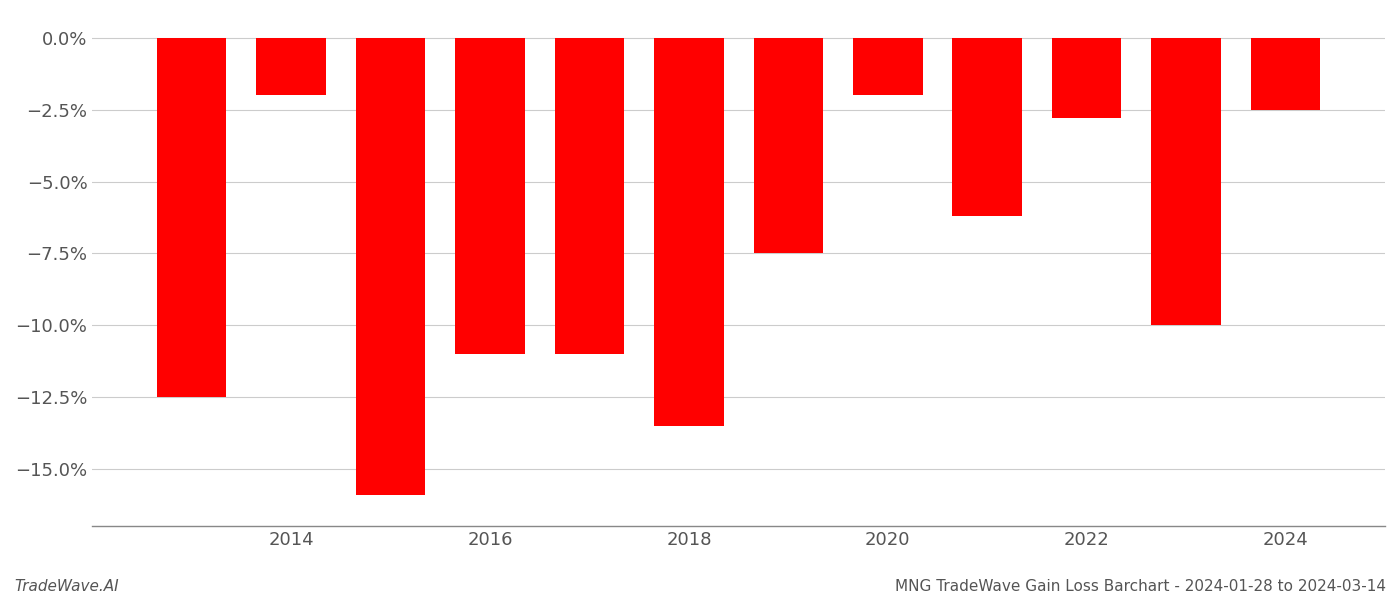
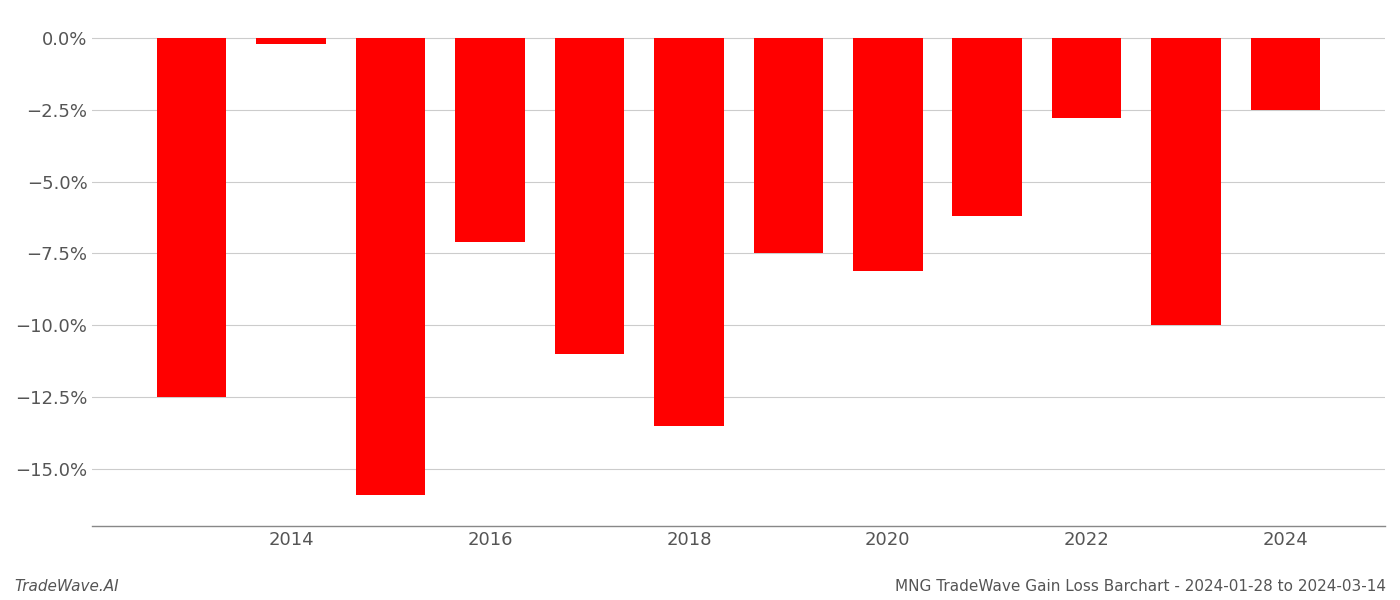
2014: -2.0% -> -0.2%
2016: -11.0% -> -7.1%
2020: -2.0% -> -8.1%
